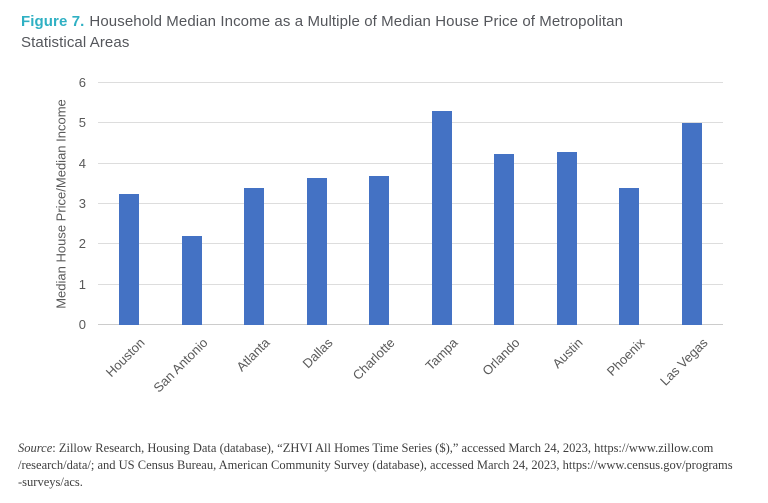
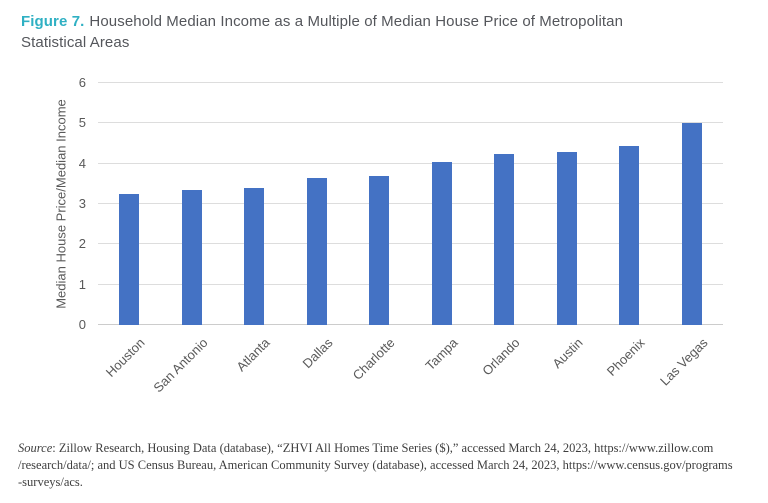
San Antonio: 2.2 -> 3.4
Tampa: 5.3 -> 4.0
Phoenix: 3.4 -> 4.5
